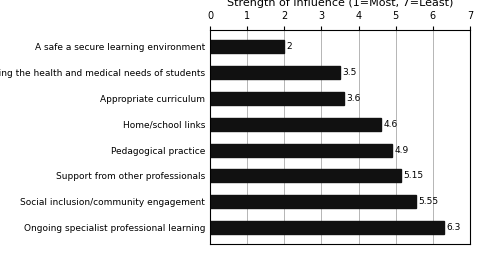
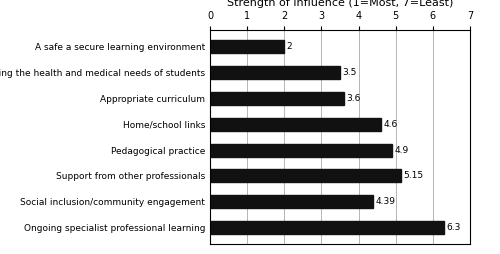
Social inclusion/community engagement: 5.55 -> 4.39
